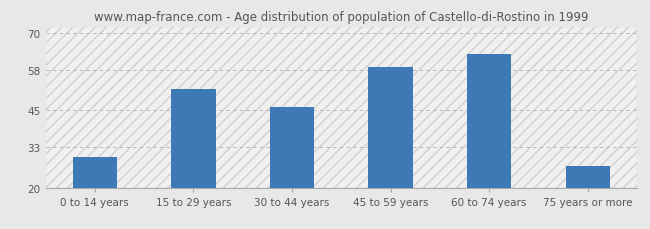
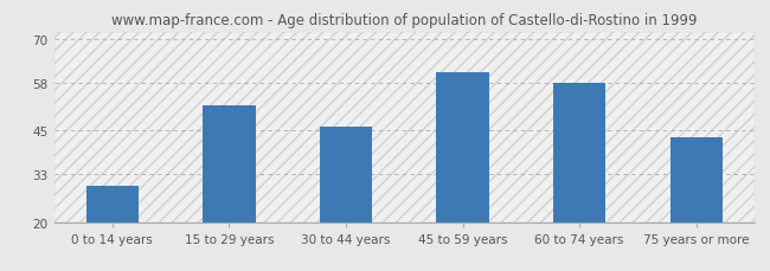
45 to 59 years: 59 -> 61
60 to 74 years: 63 -> 58
75 years or more: 27 -> 43
